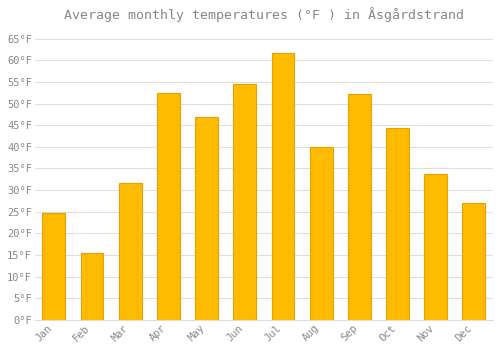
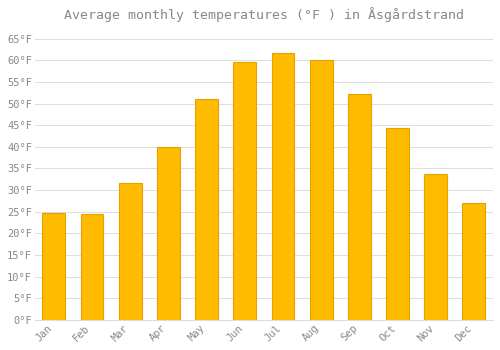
Feb: 15.5°F -> 24.4°F
Apr: 52.5°F -> 39.9°F
May: 47.0°F -> 51.1°F
Jun: 54.5°F -> 59.5°F
Aug: 40.0°F -> 60.1°F
